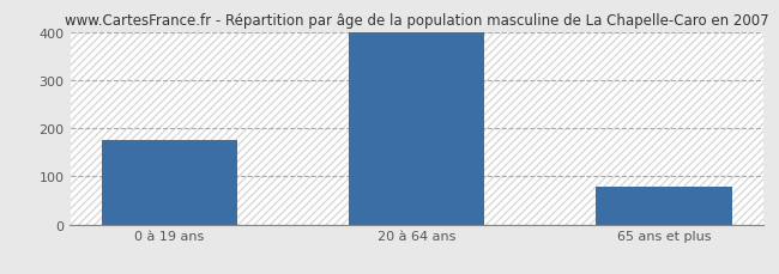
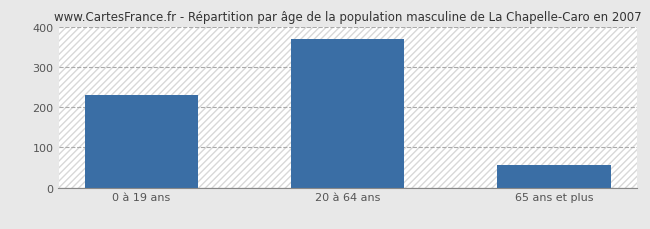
0 à 19 ans: 175 -> 230
20 à 64 ans: 400 -> 370
65 ans et plus: 78 -> 55
